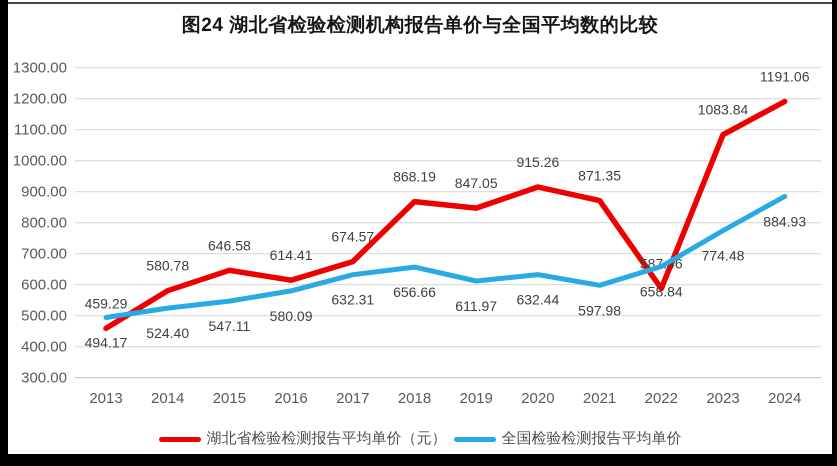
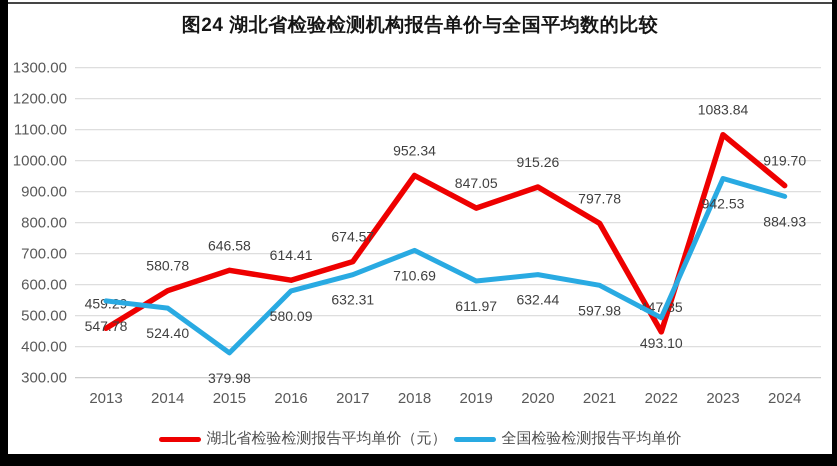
全国检验检测报告平均单价/2013: 494.17 -> 547.78
全国检验检测报告平均单价/2015: 547.11 -> 379.98
湖北省检验检测报告平均单价（元）/2018: 868.19 -> 952.34
全国检验检测报告平均单价/2018: 656.66 -> 710.69
湖北省检验检测报告平均单价（元）/2021: 871.35 -> 797.78
湖北省检验检测报告平均单价（元）/2022: 587.46 -> 447.85
全国检验检测报告平均单价/2022: 658.84 -> 493.10
全国检验检测报告平均单价/2023: 774.48 -> 942.53
湖北省检验检测报告平均单价（元）/2024: 1191.06 -> 919.70
